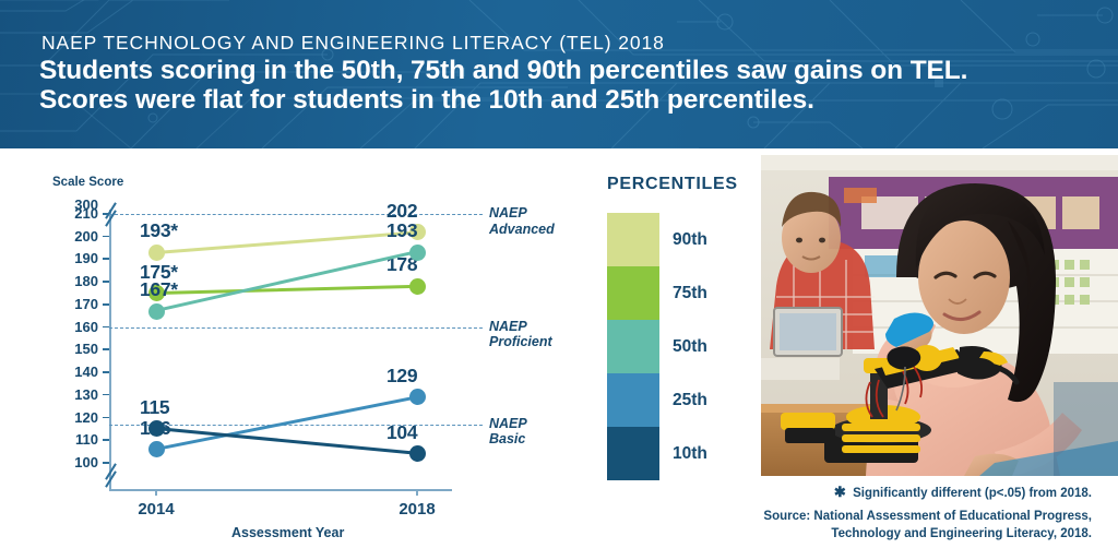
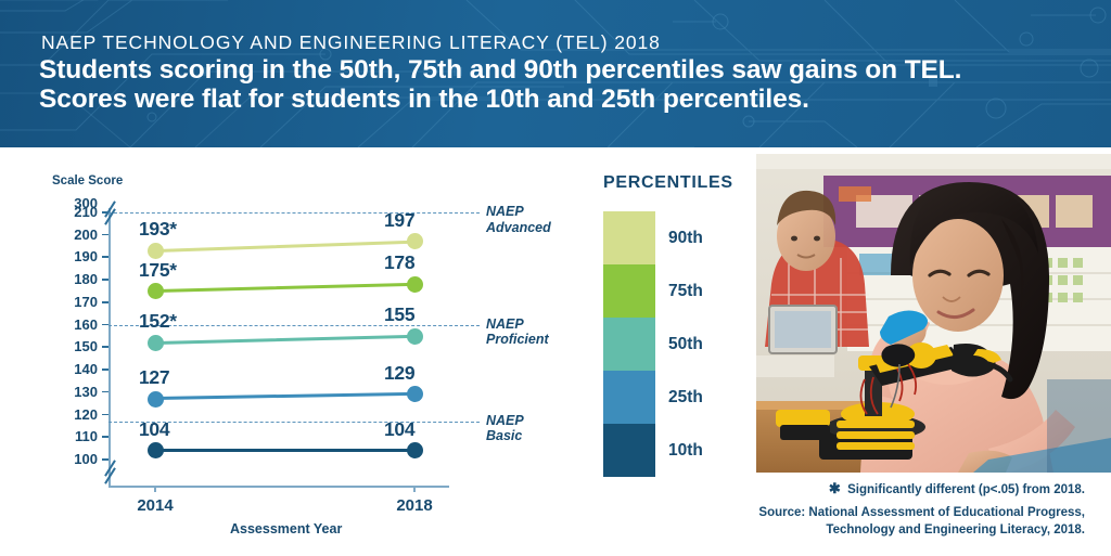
50th/2014: 167 -> 152
25th/2014: 106 -> 127
10th/2014: 115 -> 104
90th/2018: 202 -> 197
50th/2018: 193 -> 155
